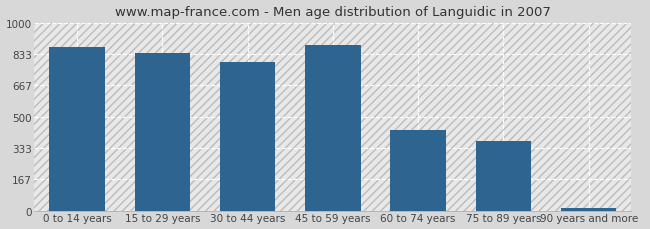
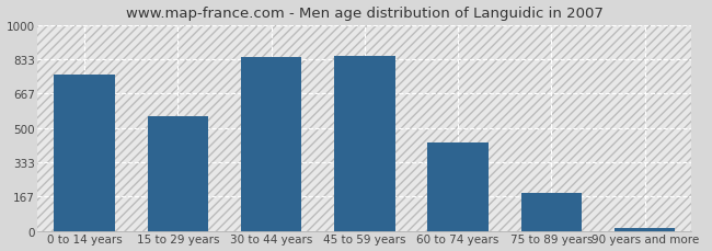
0 to 14 years: 870 -> 760
15 to 29 years: 840 -> 560
30 to 44 years: 790 -> 840
45 to 59 years: 880 -> 850
75 to 89 years: 370 -> 180
